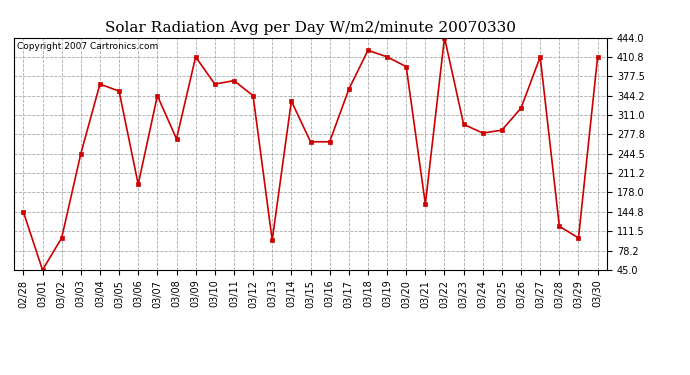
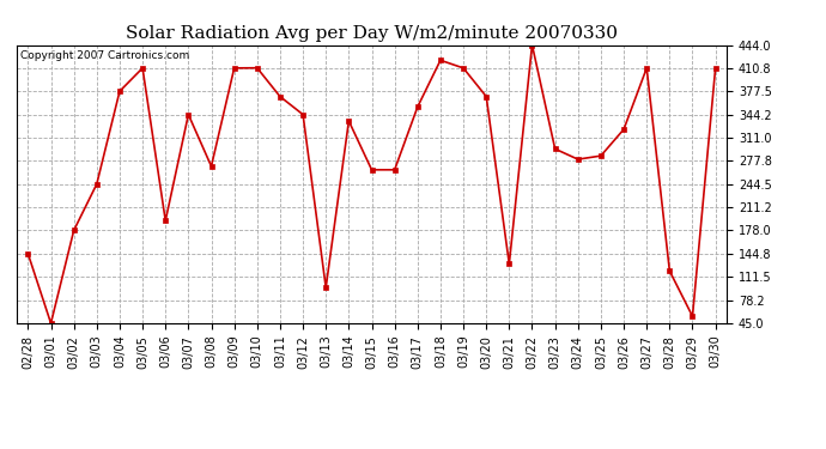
03/02: 100 -> 178
03/04: 364 -> 378
03/05: 352 -> 411
03/10: 364 -> 411
03/20: 394 -> 370
03/21: 158 -> 130
03/29: 100 -> 55
